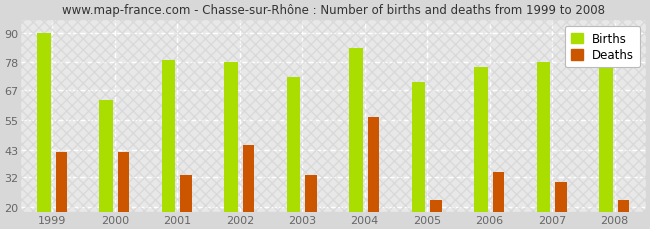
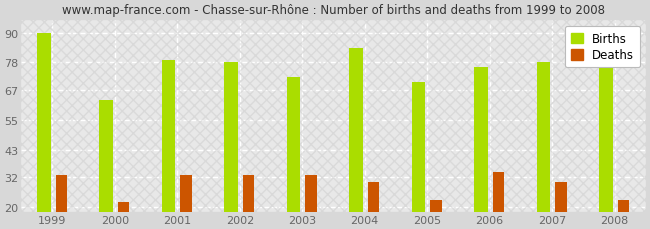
Deaths/1999: 42 -> 33
Deaths/2000: 42 -> 22
Deaths/2002: 45 -> 33
Deaths/2004: 56 -> 30
